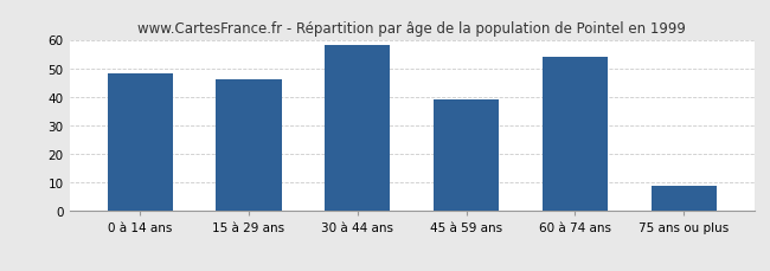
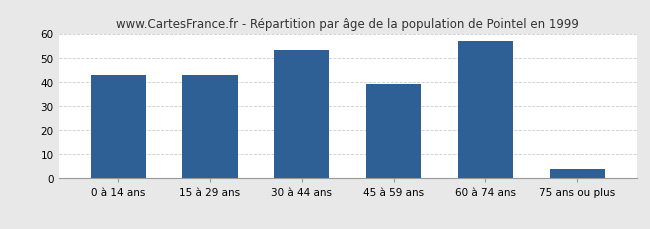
0 à 14 ans: 48 -> 43
15 à 29 ans: 46 -> 43
30 à 44 ans: 58 -> 53
60 à 74 ans: 54 -> 57
75 ans ou plus: 9 -> 4
